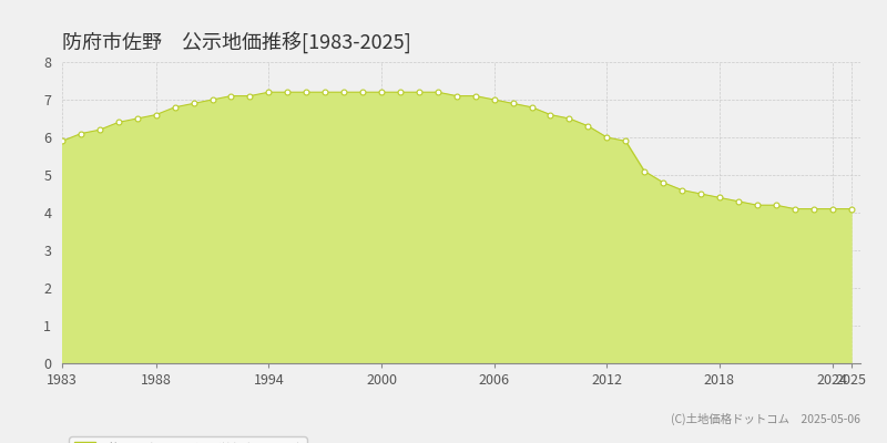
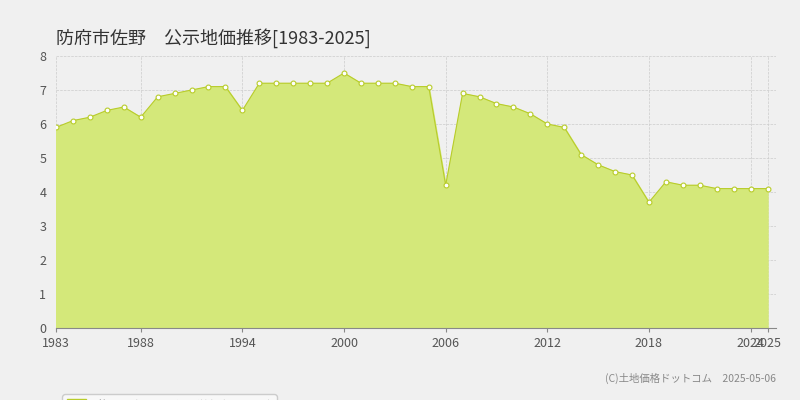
1988: 6.6 -> 6.2
1994: 7.2 -> 6.4
2000: 7.2 -> 7.5
2006: 7.0 -> 4.2
2018: 4.4 -> 3.7
